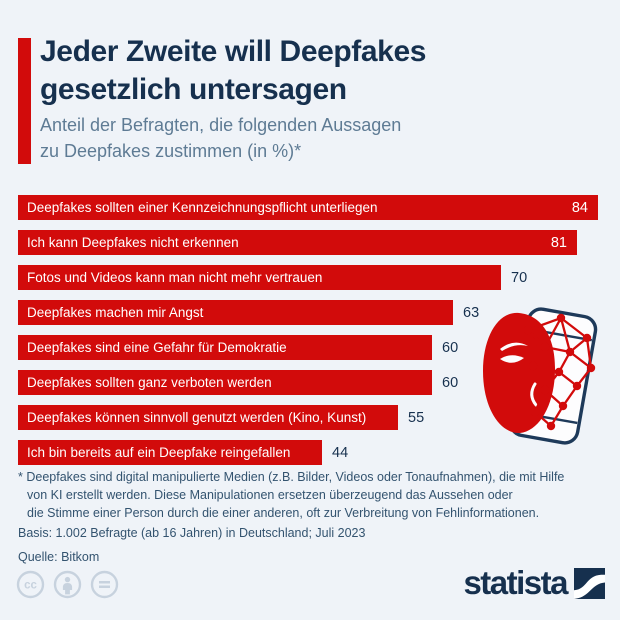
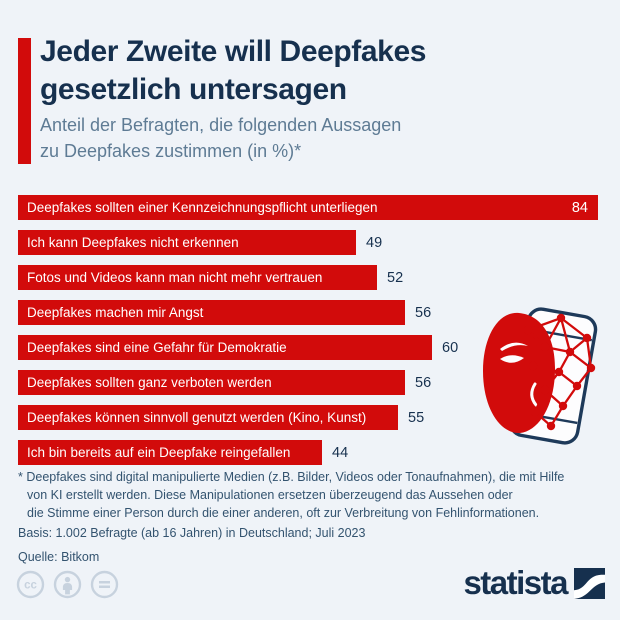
Ich kann Deepfakes nicht erkennen: 81 -> 49
Fotos und Videos kann man nicht mehr vertrauen: 70 -> 52
Deepfakes machen mir Angst: 63 -> 56
Deepfakes sollten ganz verboten werden: 60 -> 56
